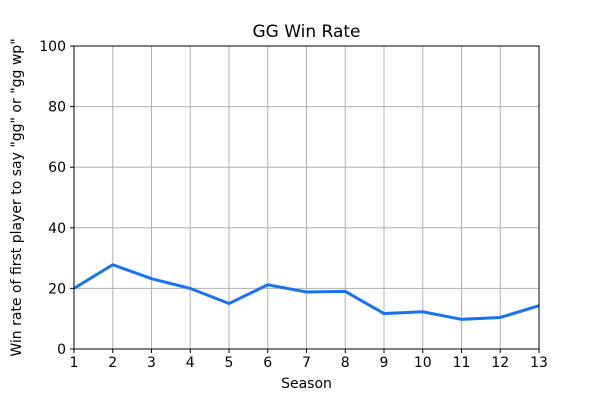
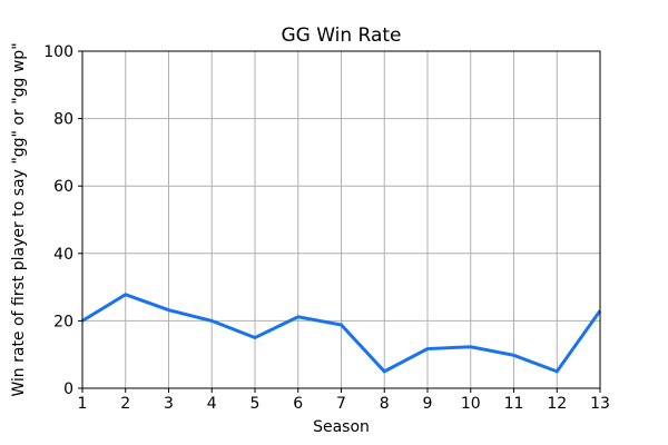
8: 19 -> 5
12: 10 -> 5
13: 14 -> 23
